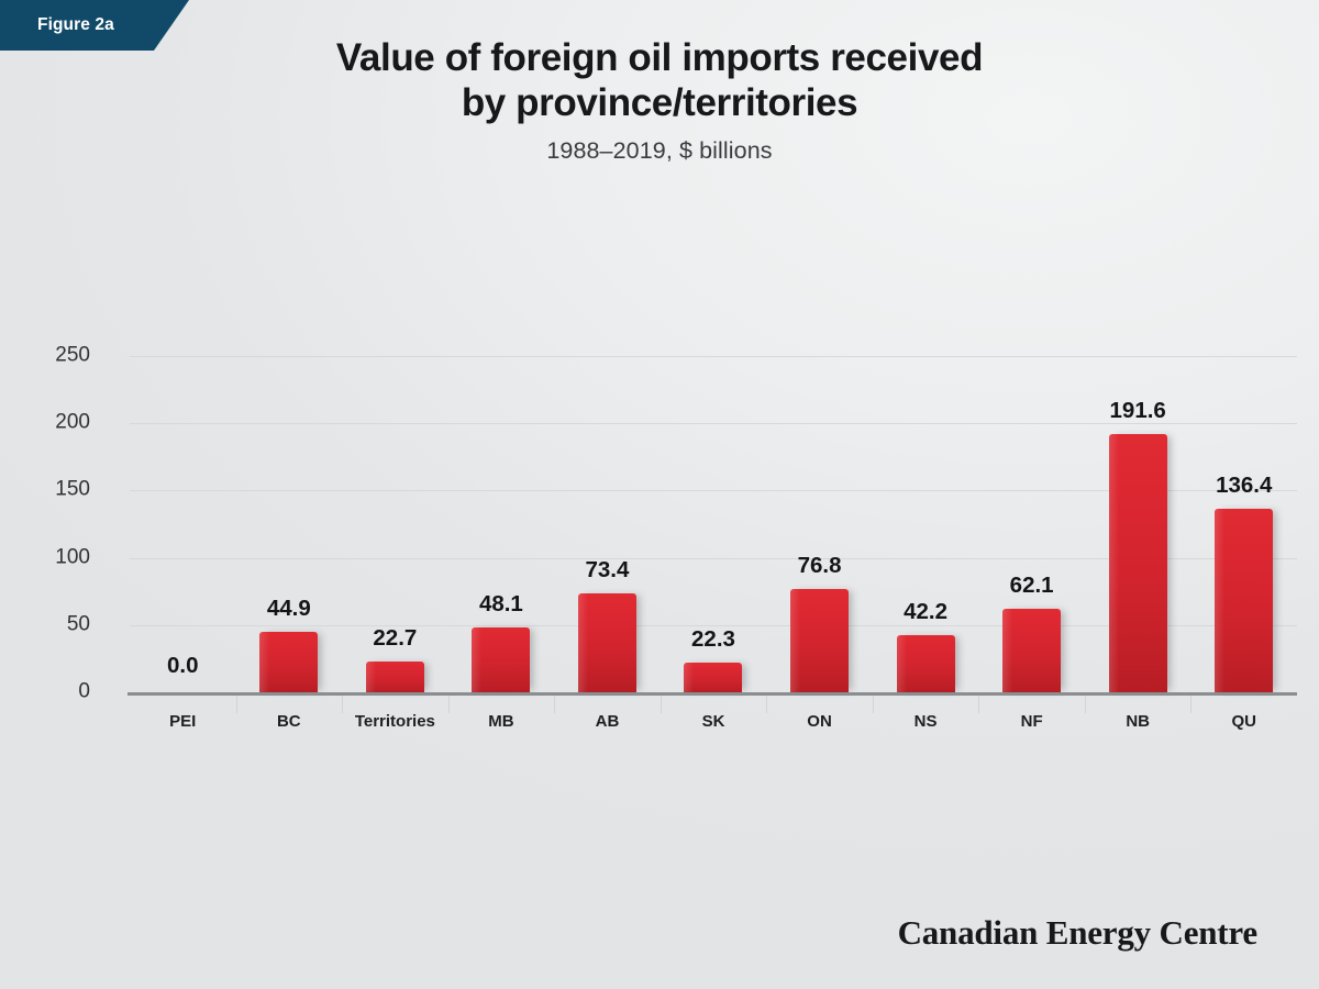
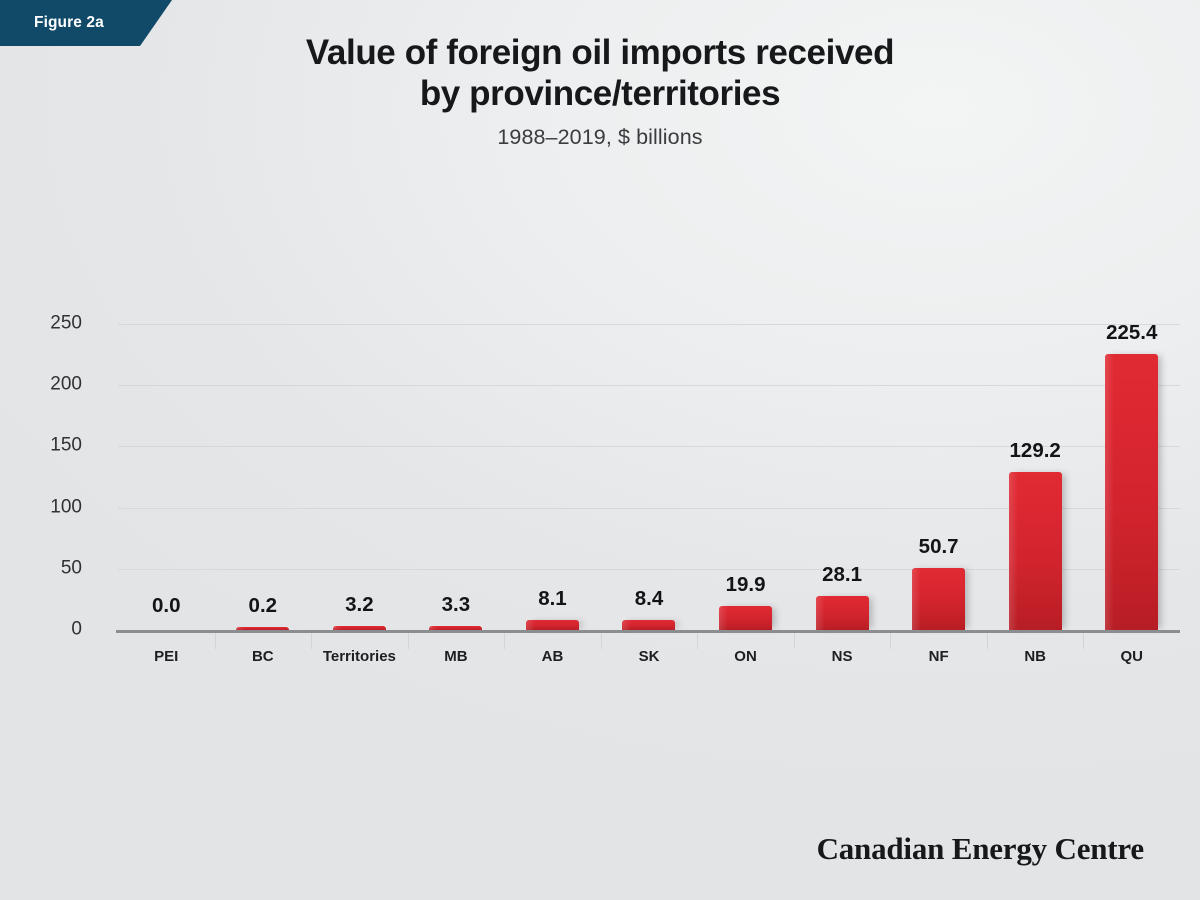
BC: 44.9 -> 0.2
Territories: 22.7 -> 3.2
MB: 48.1 -> 3.3
AB: 73.4 -> 8.1
SK: 22.3 -> 8.4
ON: 76.8 -> 19.9
NS: 42.2 -> 28.1
NF: 62.1 -> 50.7
NB: 191.6 -> 129.2
QU: 136.4 -> 225.4
